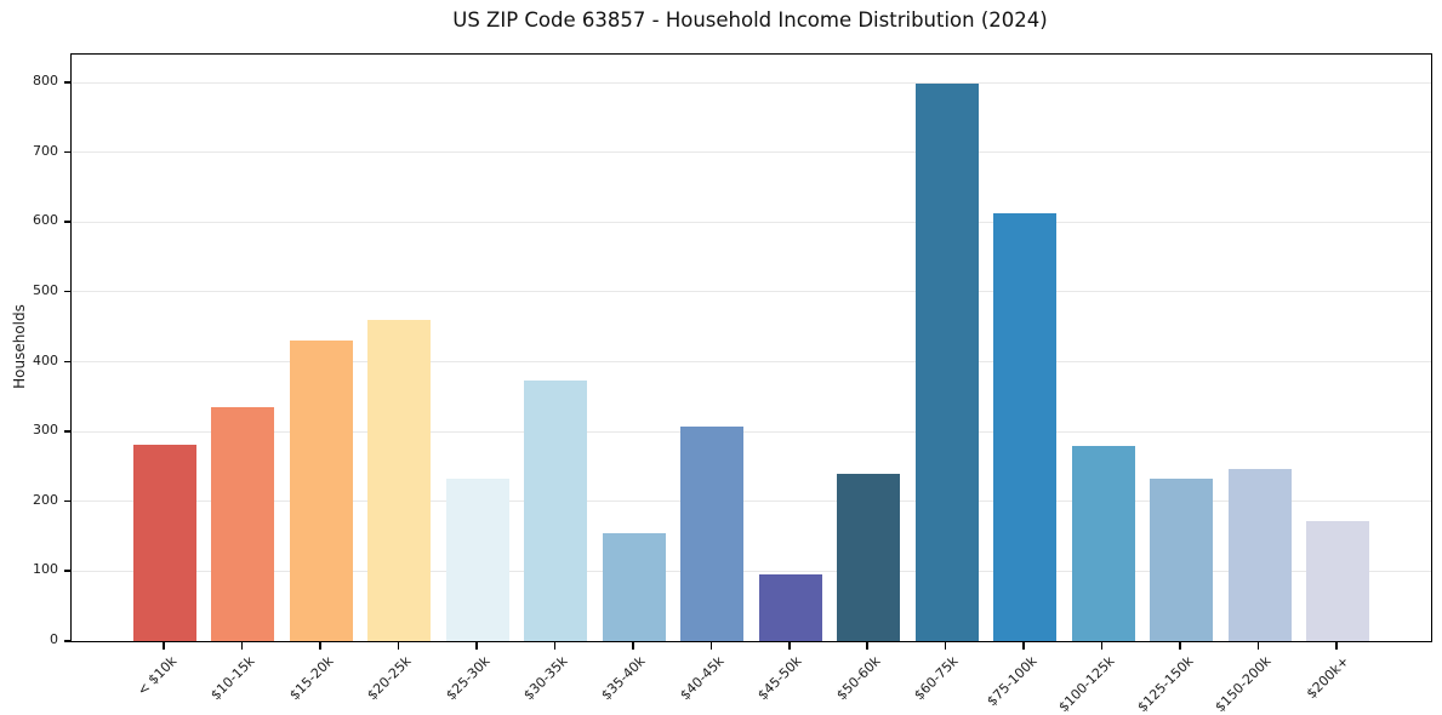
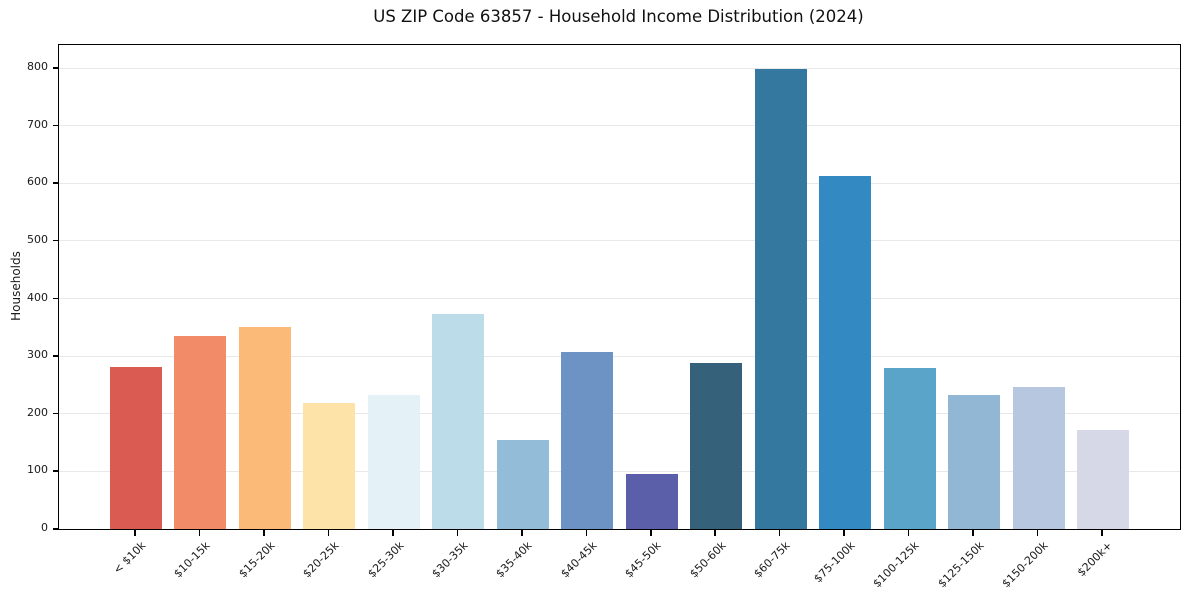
$15-20k: 430 -> 350
$20-25k: 460 -> 220
$50-60k: 240 -> 290
